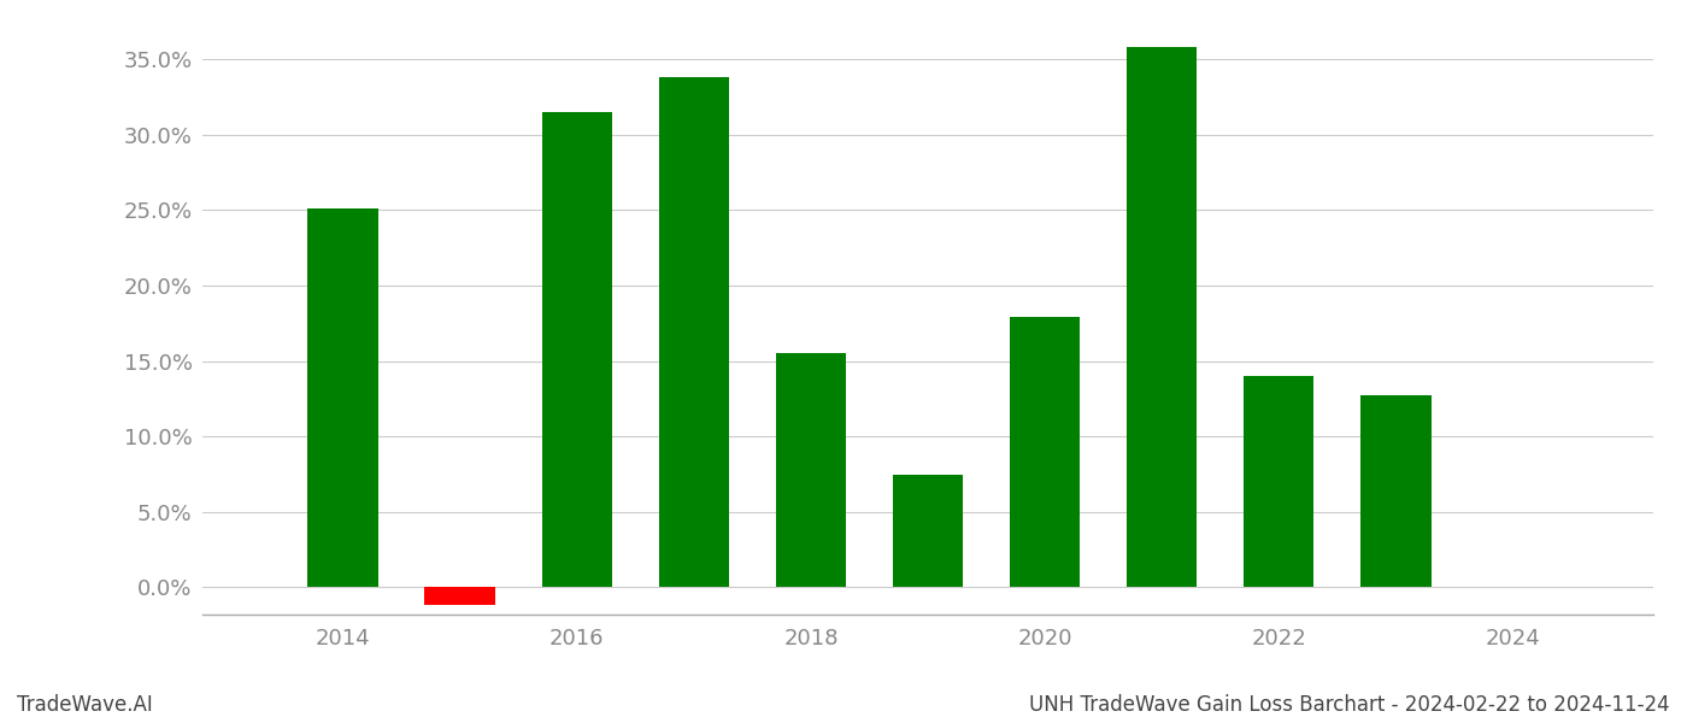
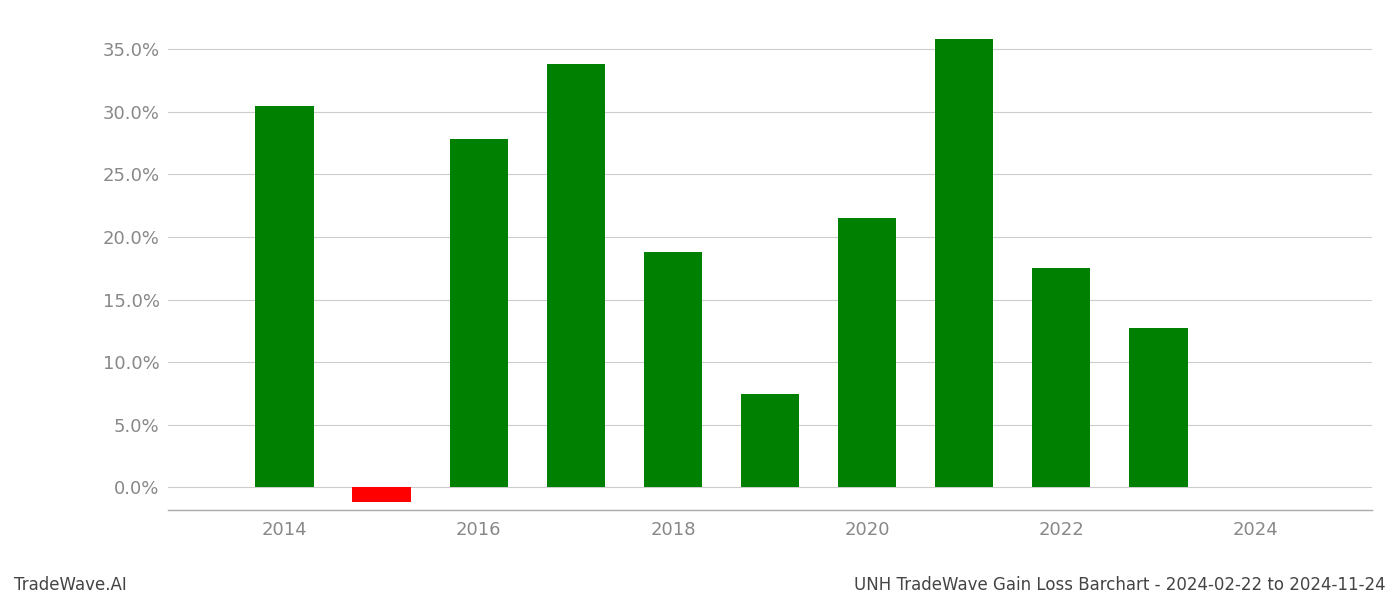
2014: 25.1% -> 30.5%
2016: 31.5% -> 27.8%
2018: 15.5% -> 18.8%
2020: 17.9% -> 21.5%
2022: 14.0% -> 17.5%
